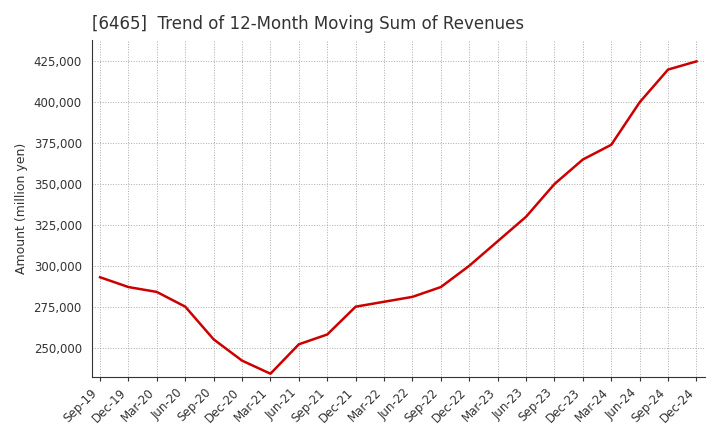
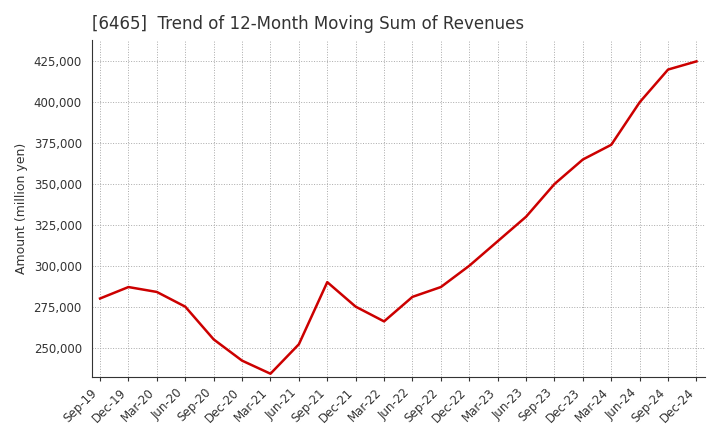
Sep-19: 293,000 -> 280,000
Sep-21: 258,000 -> 290,000
Mar-22: 278,000 -> 266,000
